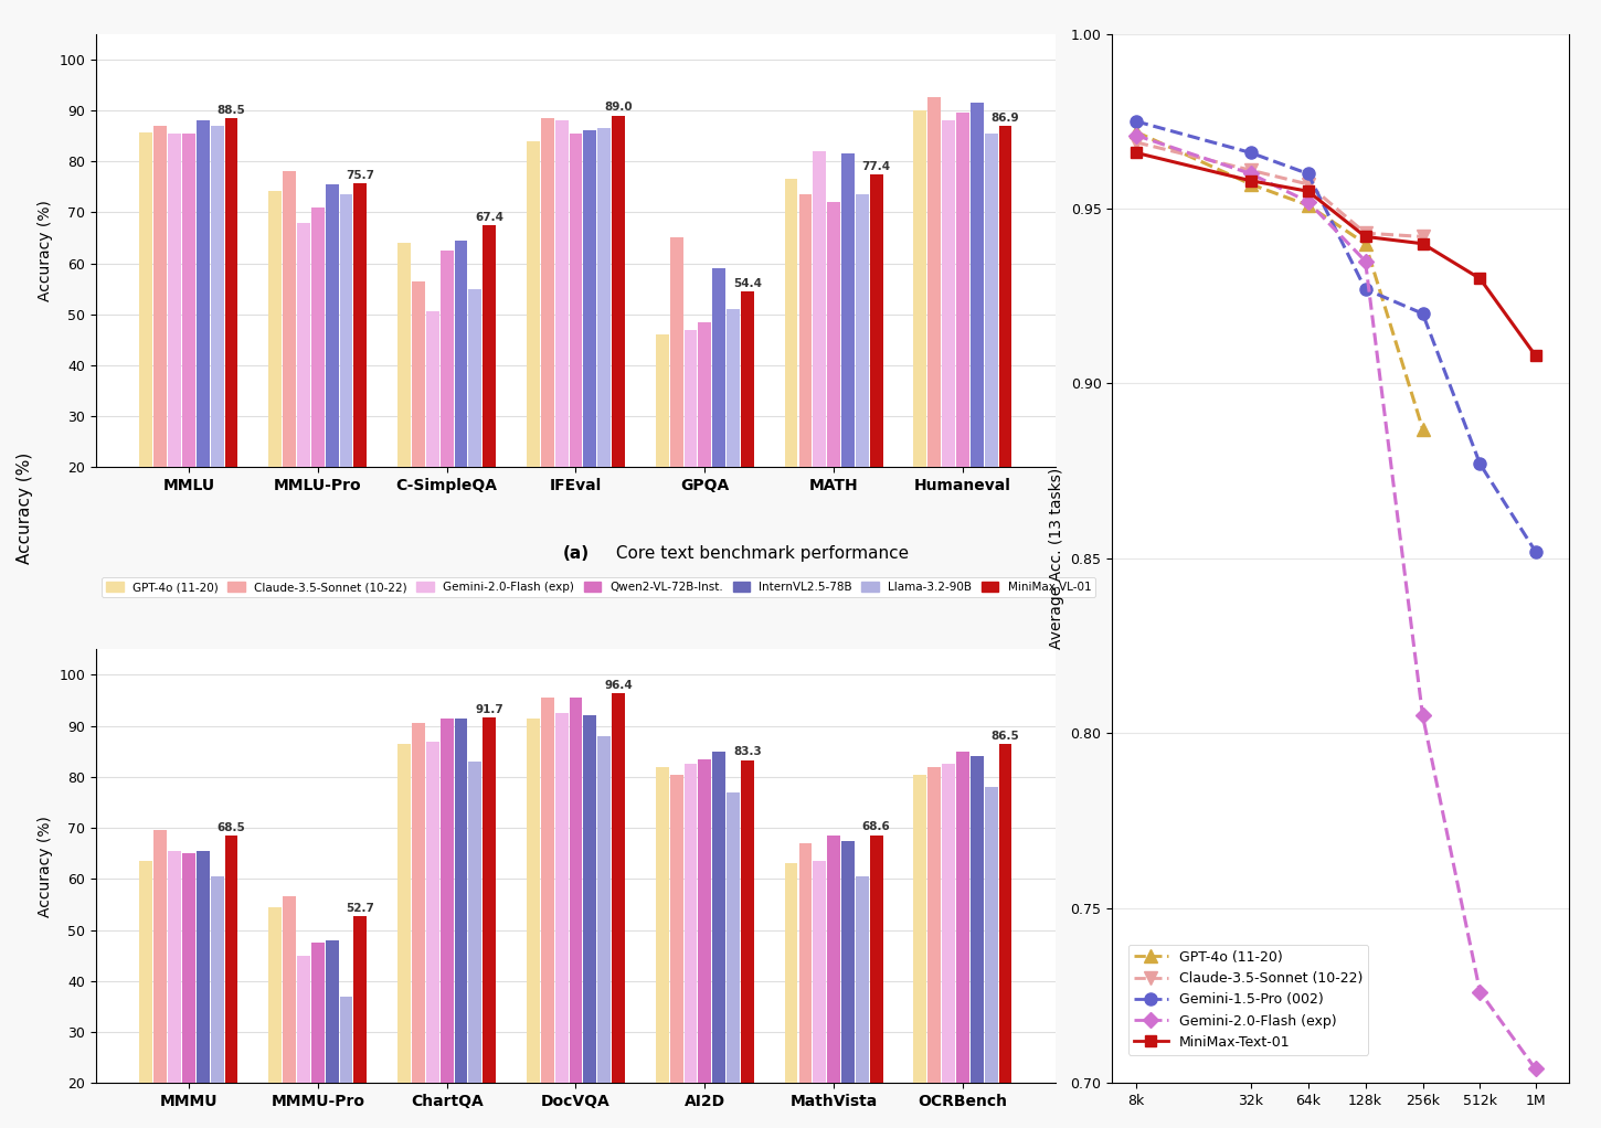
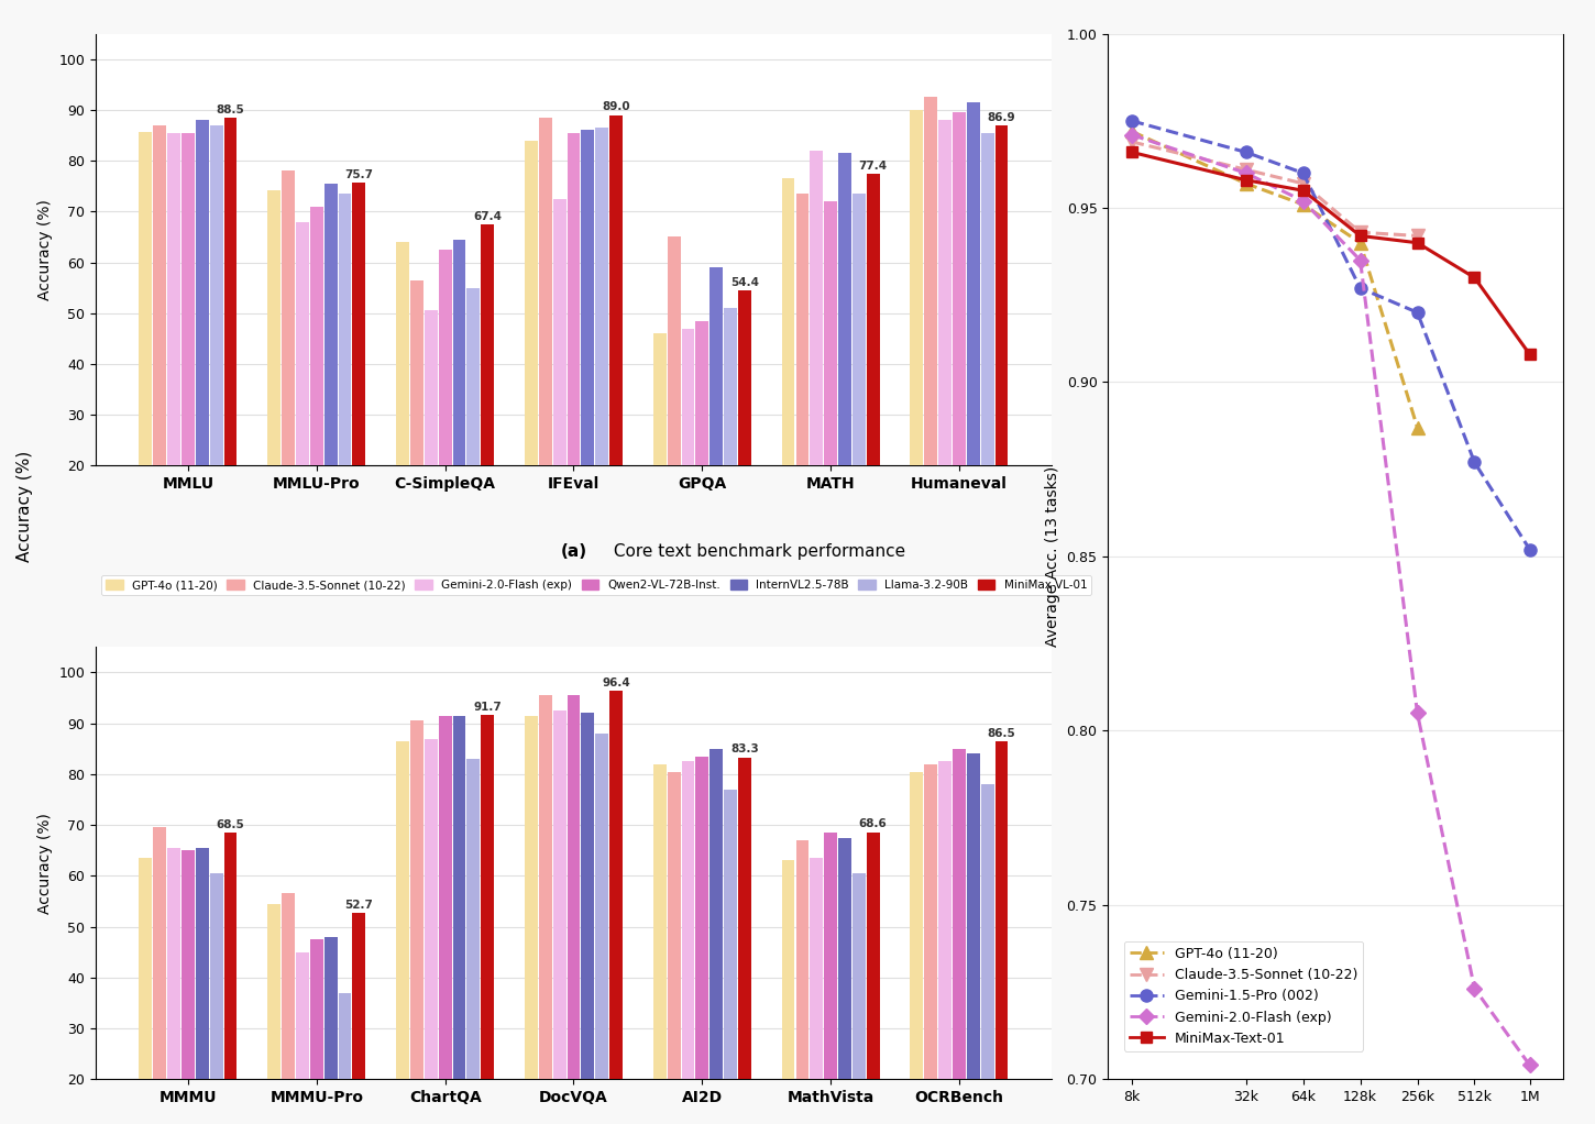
Gemini-2.0-Flash (exp)/IFEval: 88.0 -> 72.5
